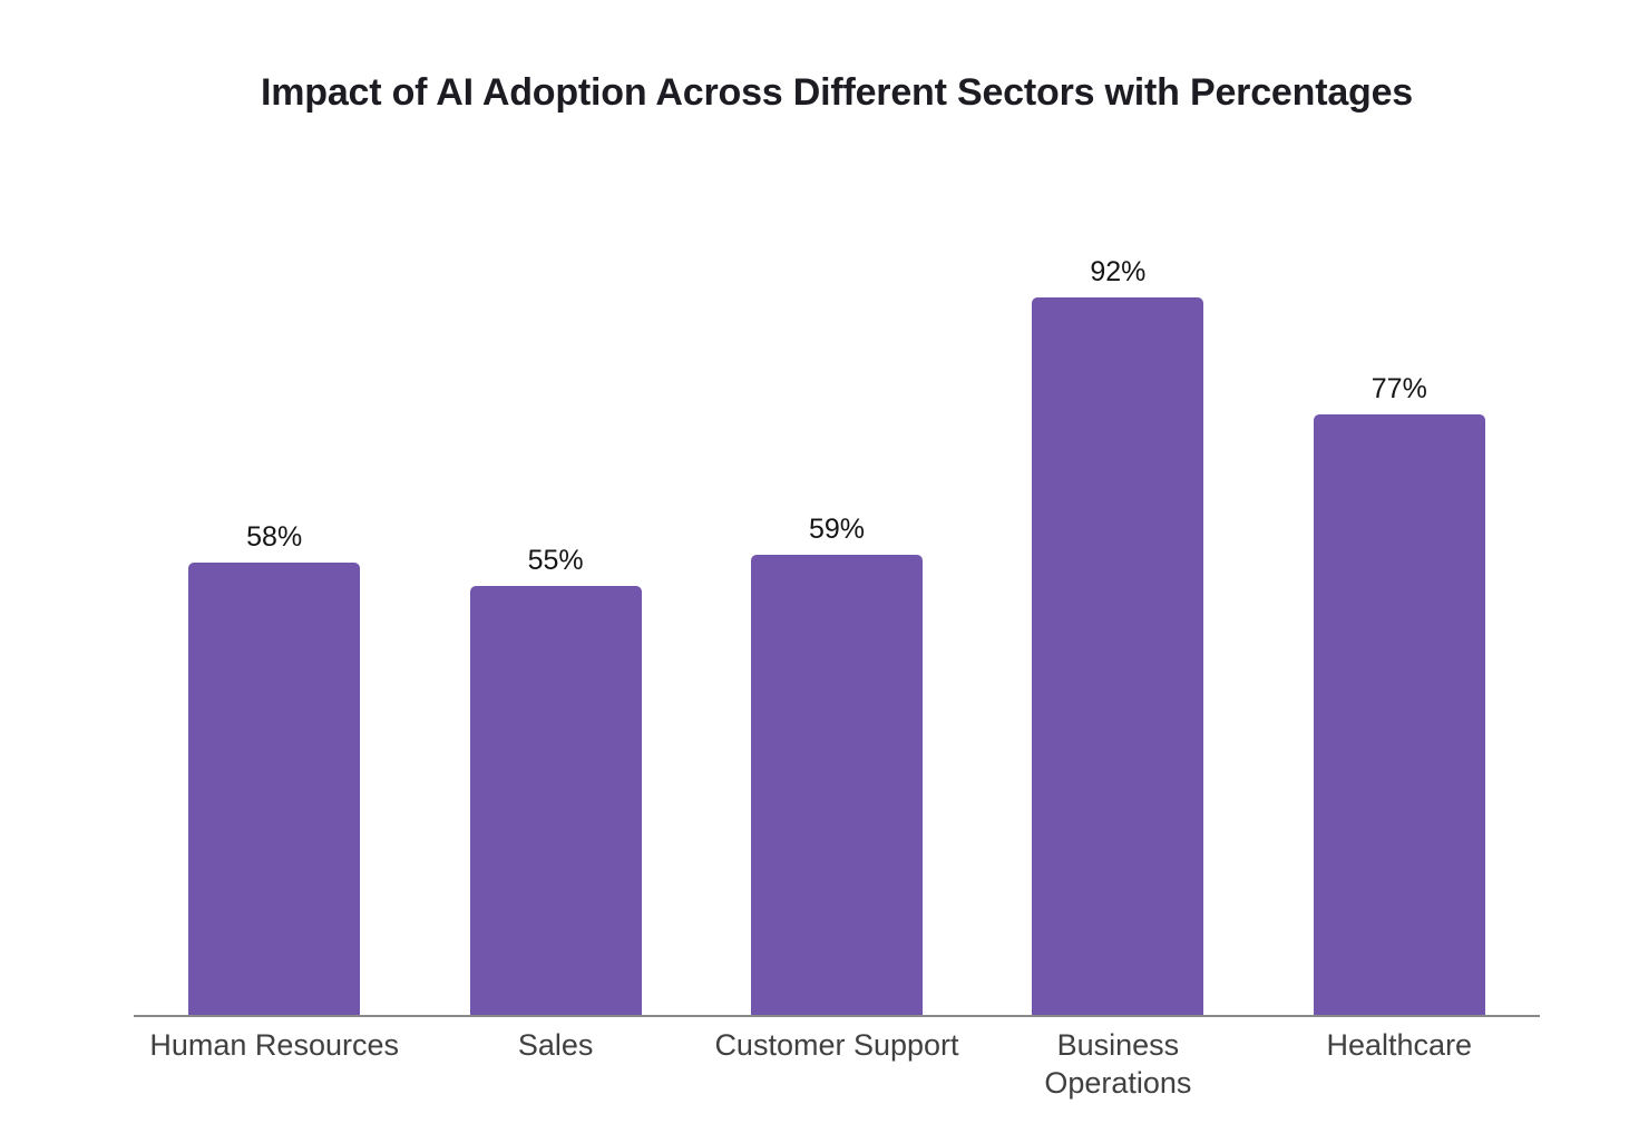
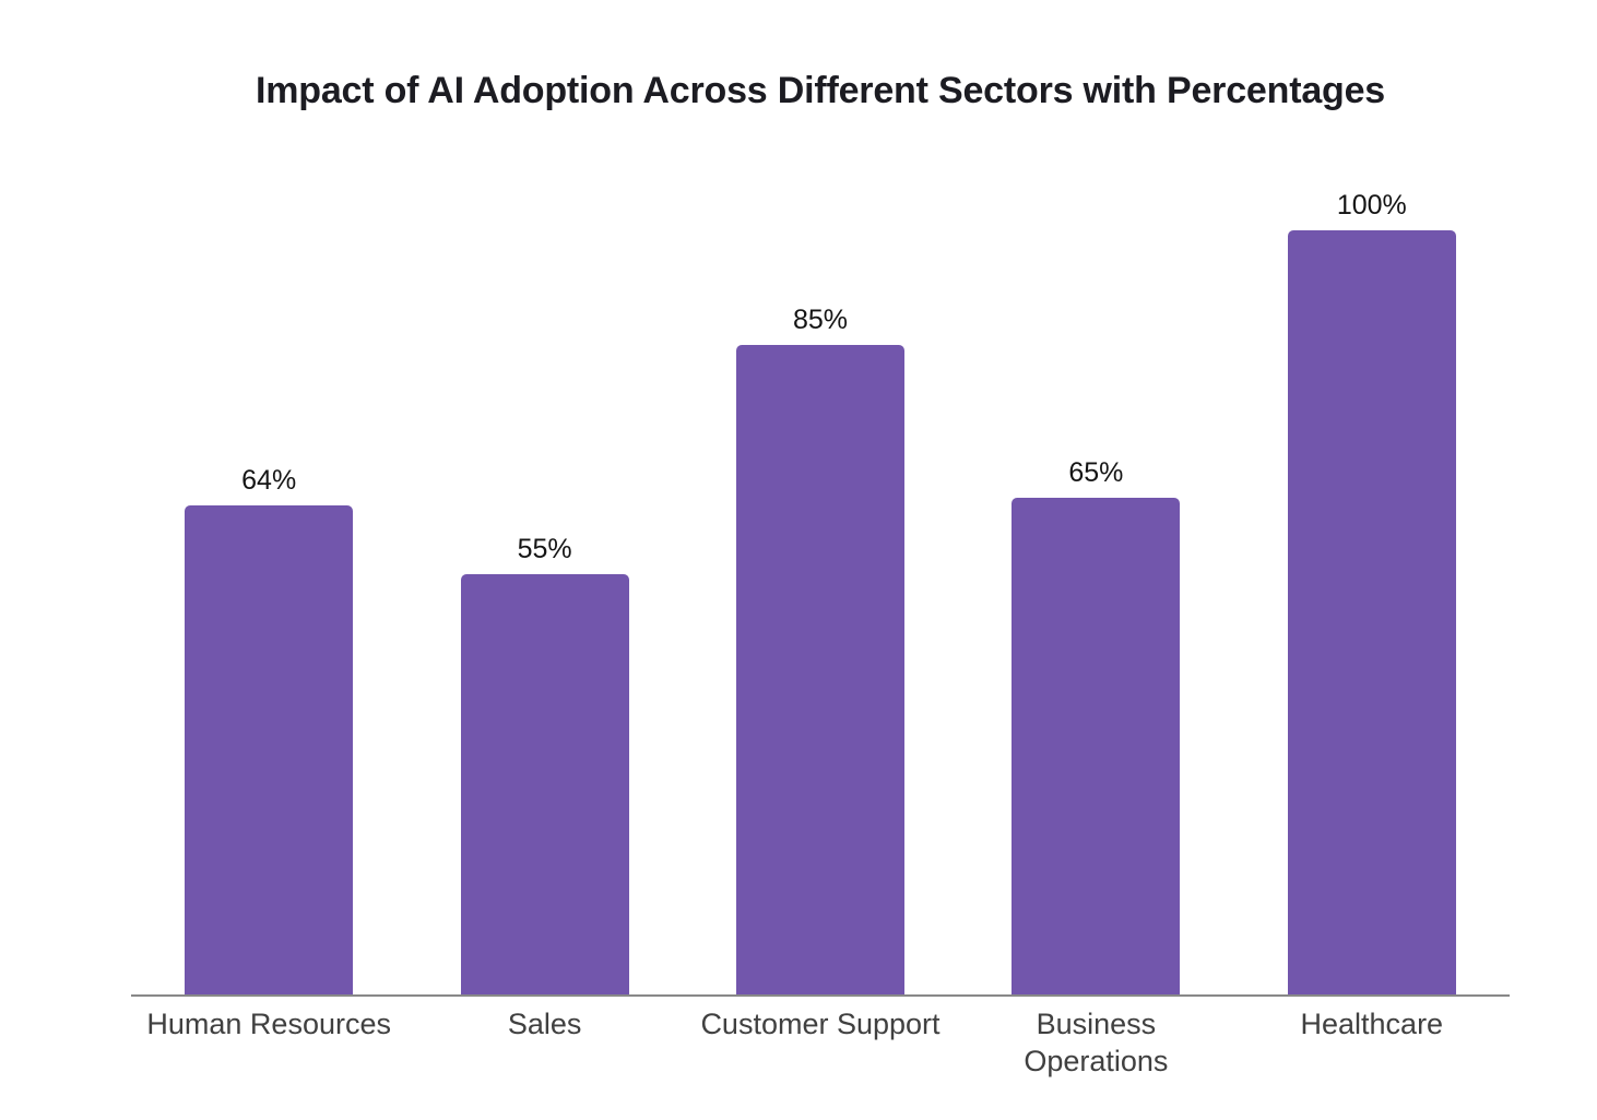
Human Resources: 58% -> 64%
Customer Support: 59% -> 85%
Business Operations: 92% -> 65%
Healthcare: 77% -> 100%
